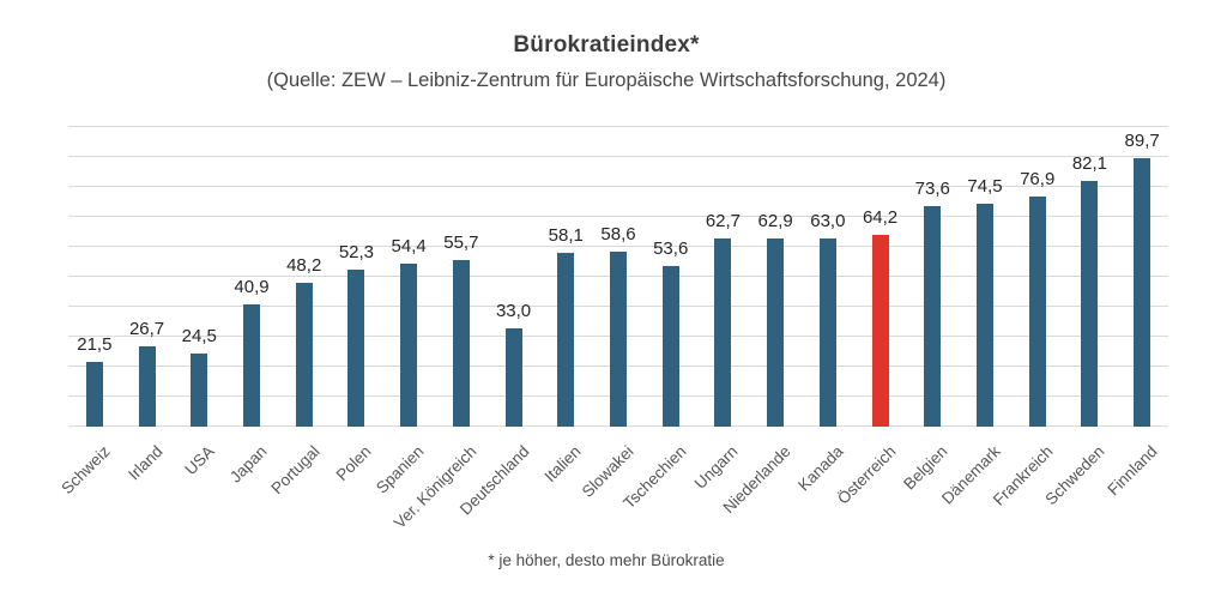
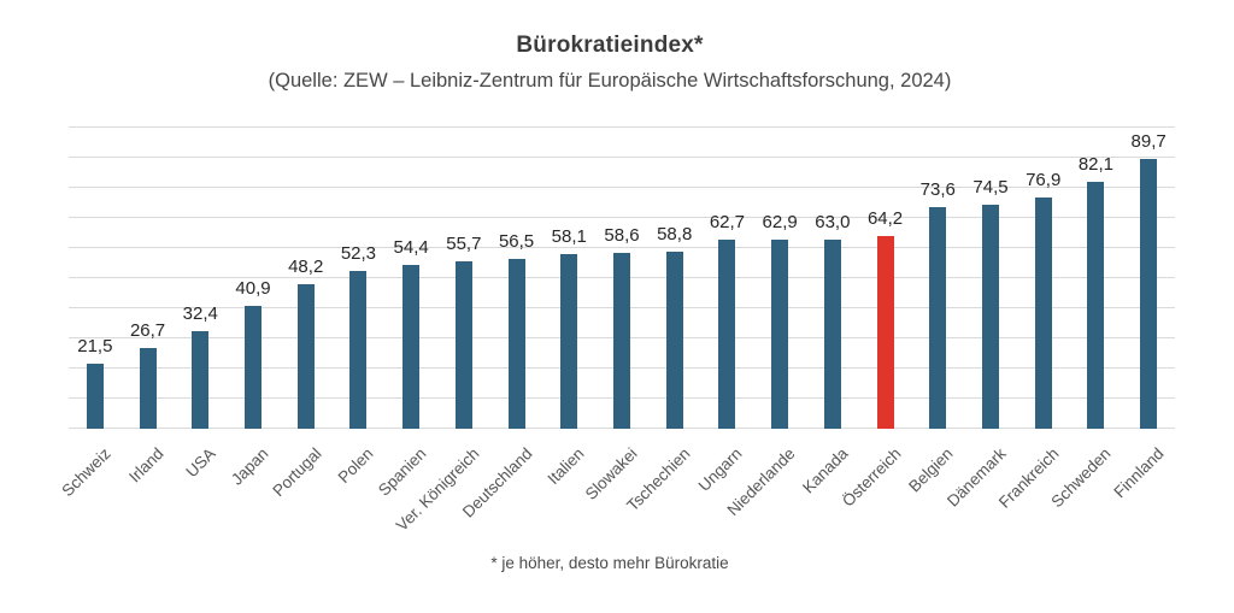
USA: 24,5 -> 32,4
Deutschland: 33,0 -> 56,5
Tschechien: 53,6 -> 58,8
